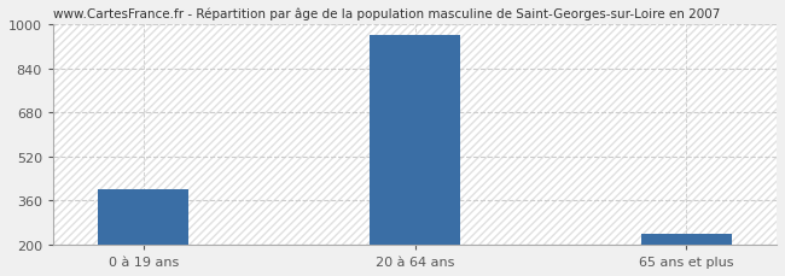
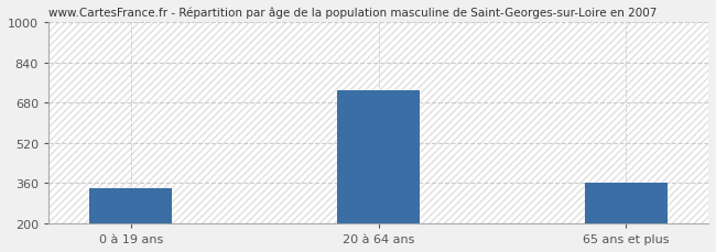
0 à 19 ans: 400 -> 340
20 à 64 ans: 960 -> 730
65 ans et plus: 240 -> 360
